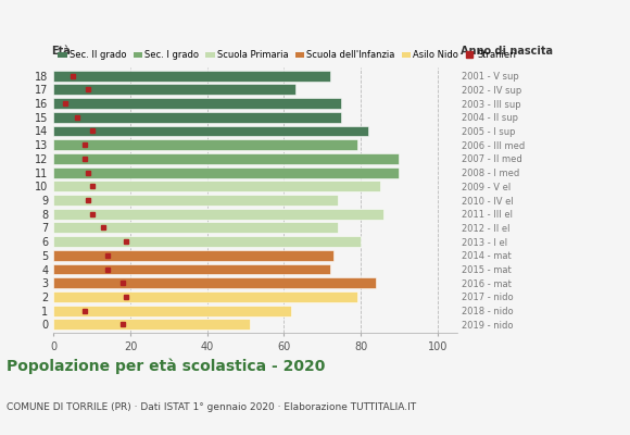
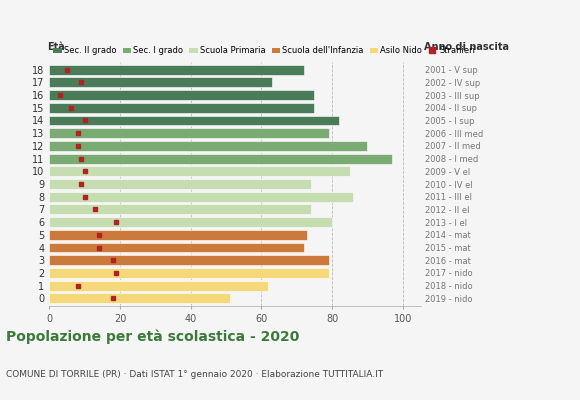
11: 90 -> 97
3: 84 -> 79
